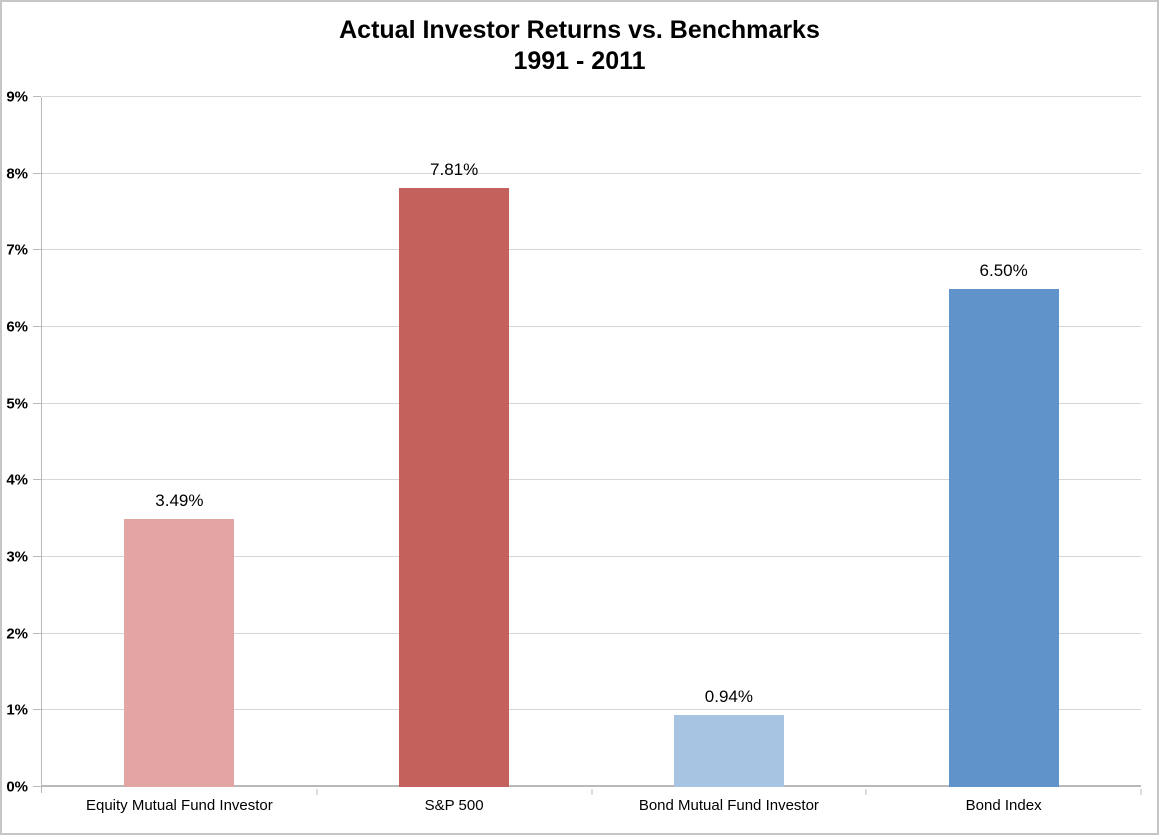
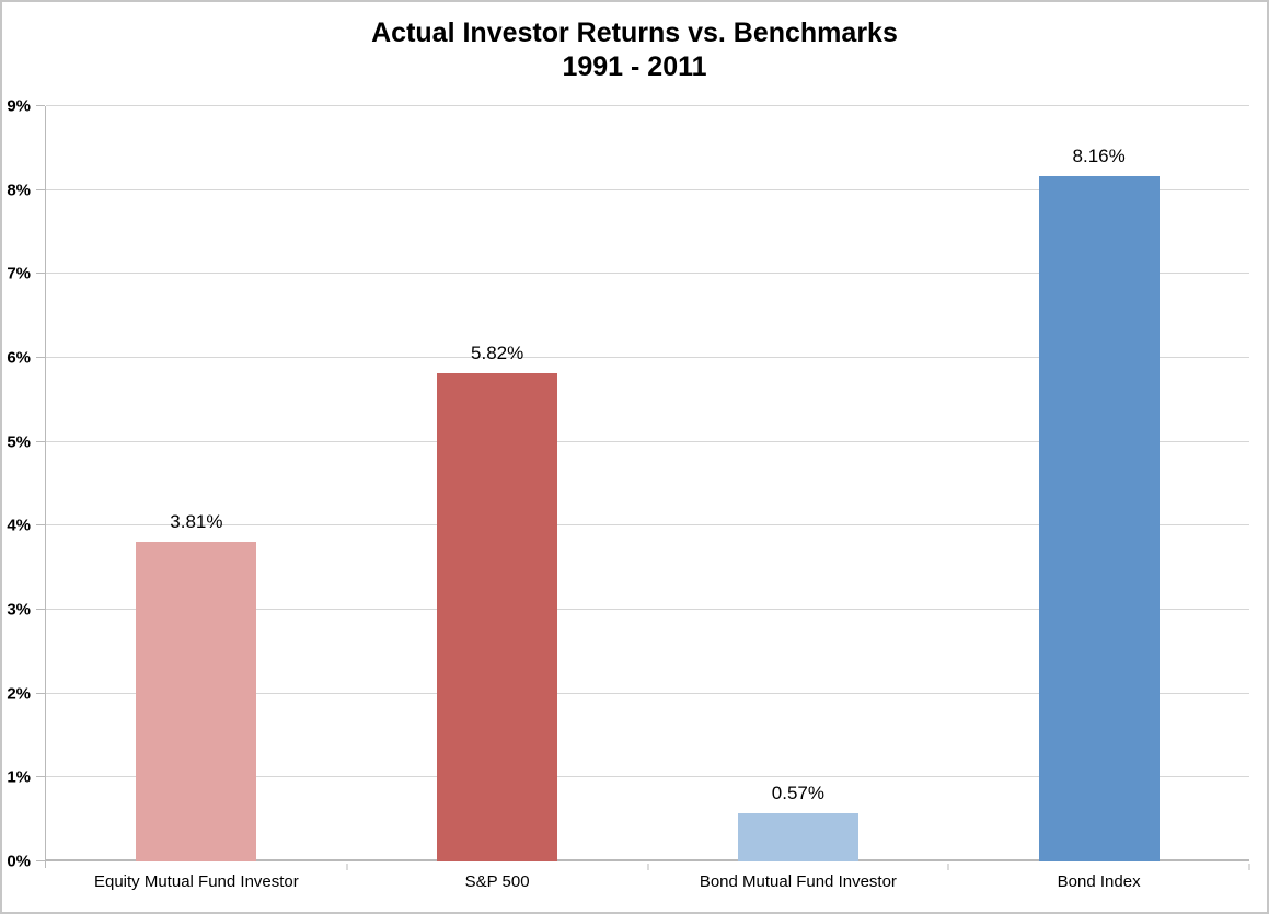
Equity Mutual Fund Investor: 3.49% -> 3.81%
S&P 500: 7.81% -> 5.82%
Bond Mutual Fund Investor: 0.94% -> 0.57%
Bond Index: 6.50% -> 8.16%
